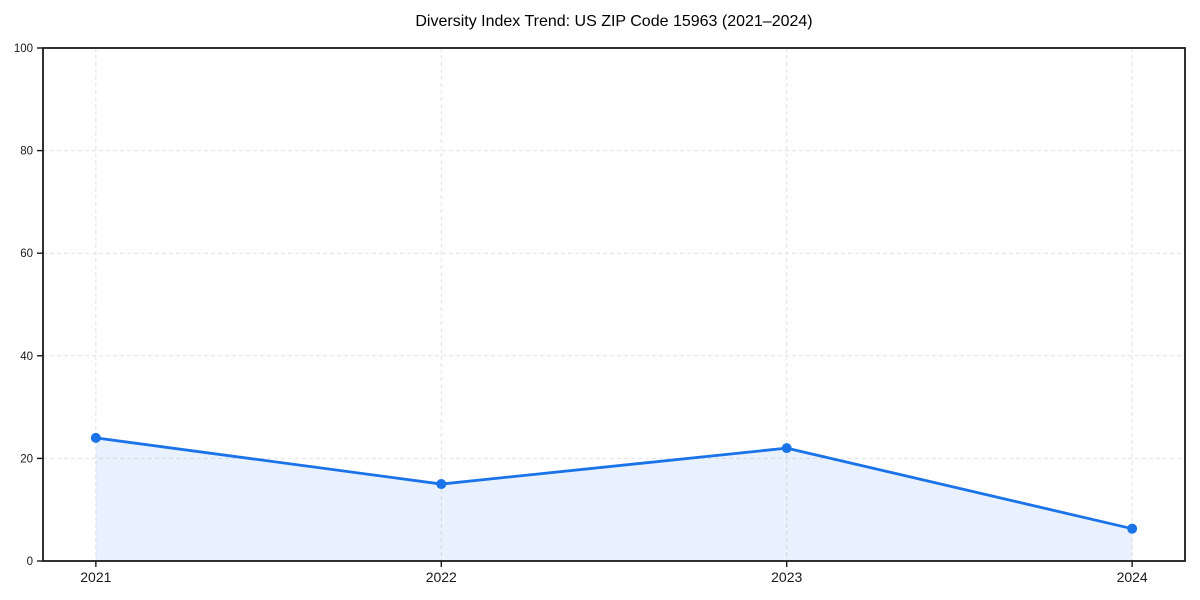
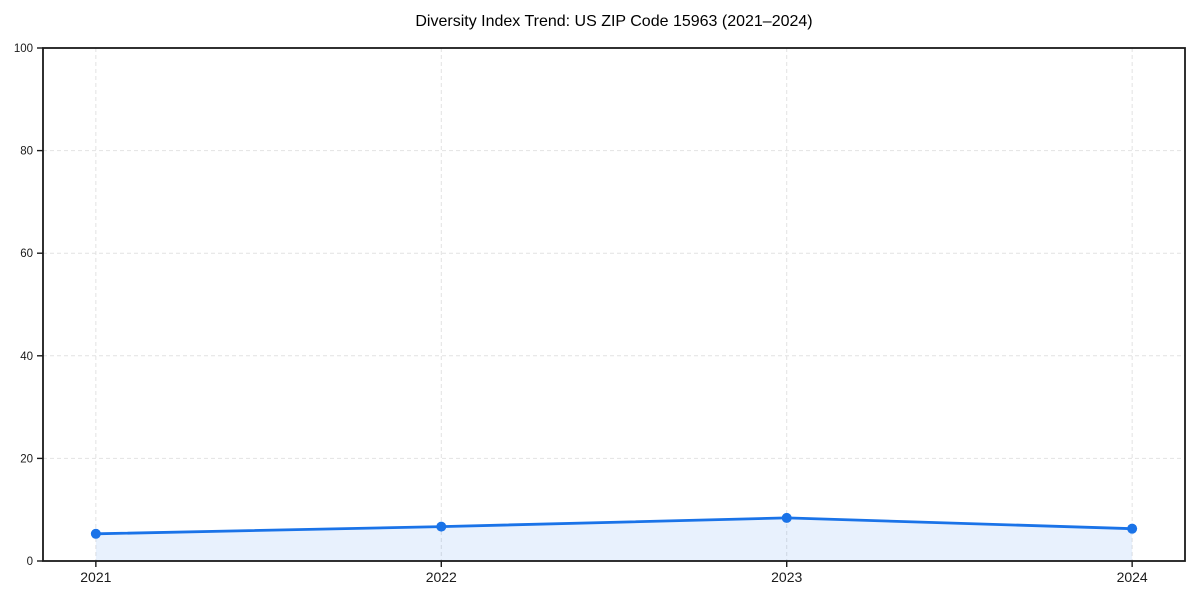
2021: 24 -> 5
2022: 15 -> 7
2023: 22 -> 8
